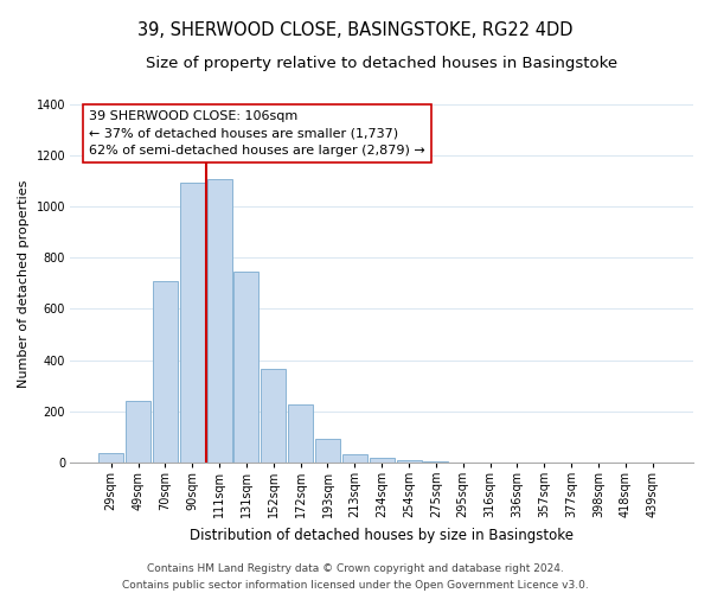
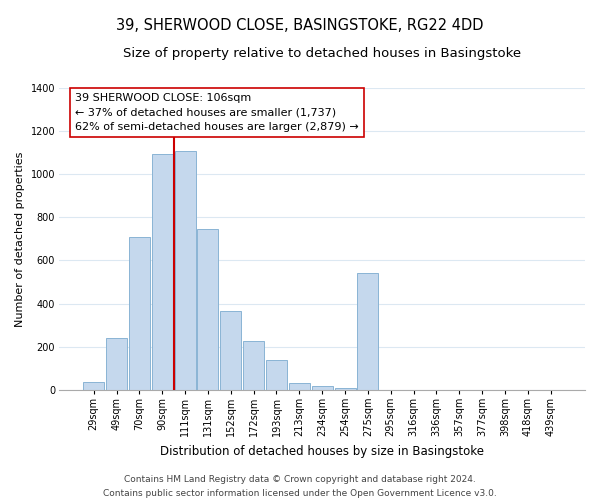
193sqm: 90 -> 140
275sqm: 3 -> 540
